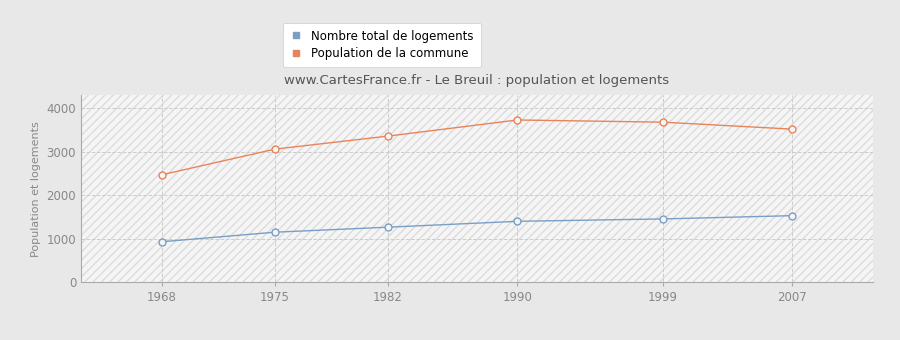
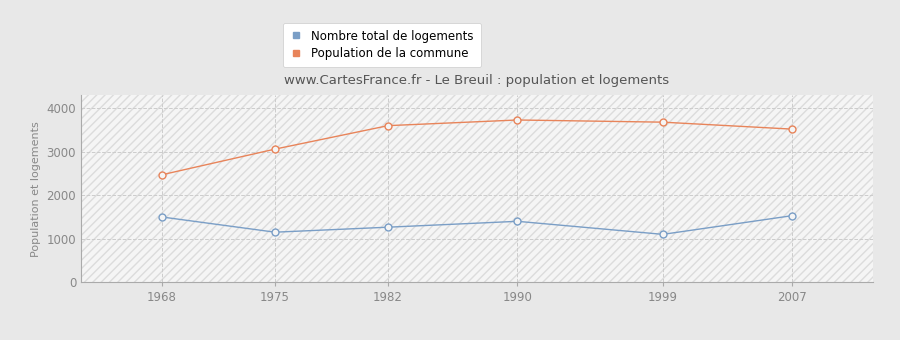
Nombre total de logements/1968: 930 -> 1500
Population de la commune/1982: 3360 -> 3600
Nombre total de logements/1999: 1460 -> 1100
